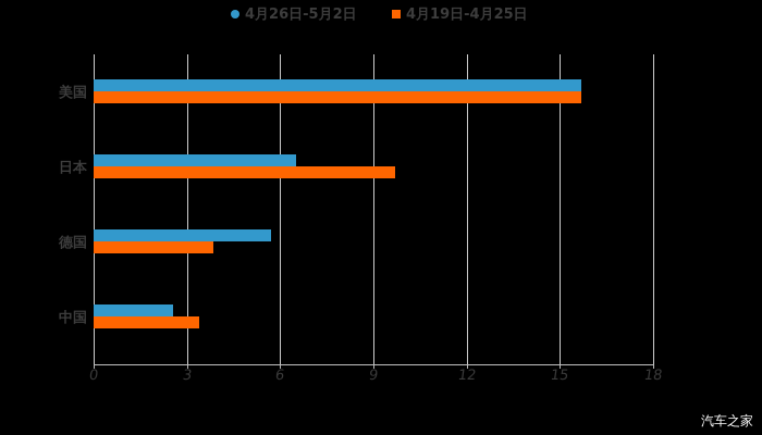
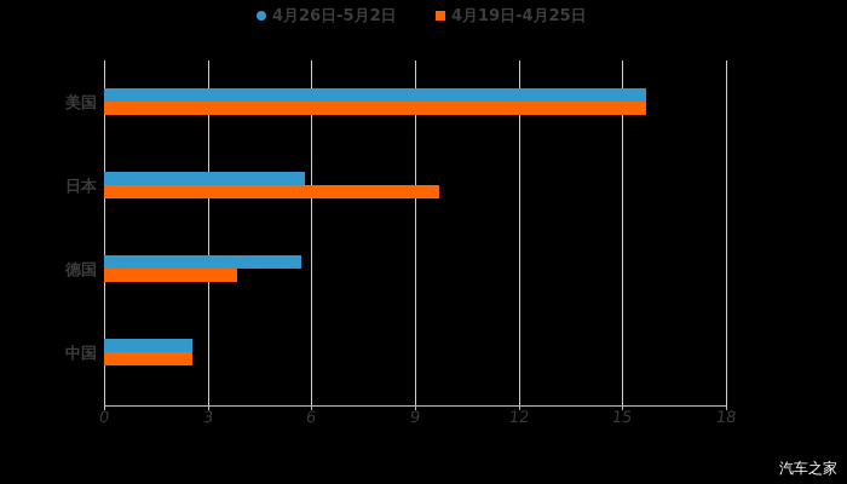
4月26日-5月2日/日本: 6.5 -> 5.8
4月19日-4月25日/中国: 3.4 -> 2.5
